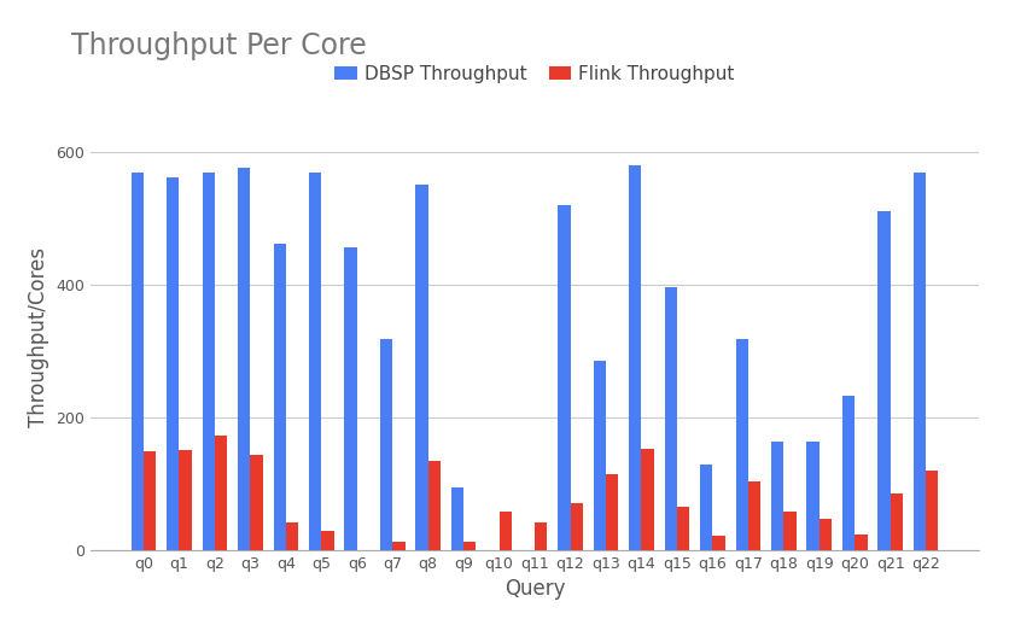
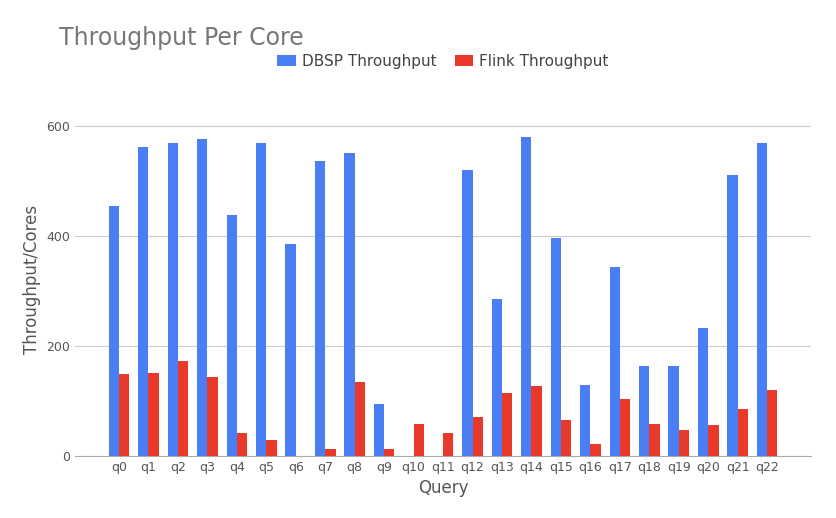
DBSP Throughput/q0: 568 -> 454
DBSP Throughput/q4: 462 -> 438
DBSP Throughput/q6: 456 -> 384
DBSP Throughput/q7: 318 -> 536
Flink Throughput/q14: 153 -> 126
DBSP Throughput/q17: 318 -> 344
Flink Throughput/q20: 23 -> 56
